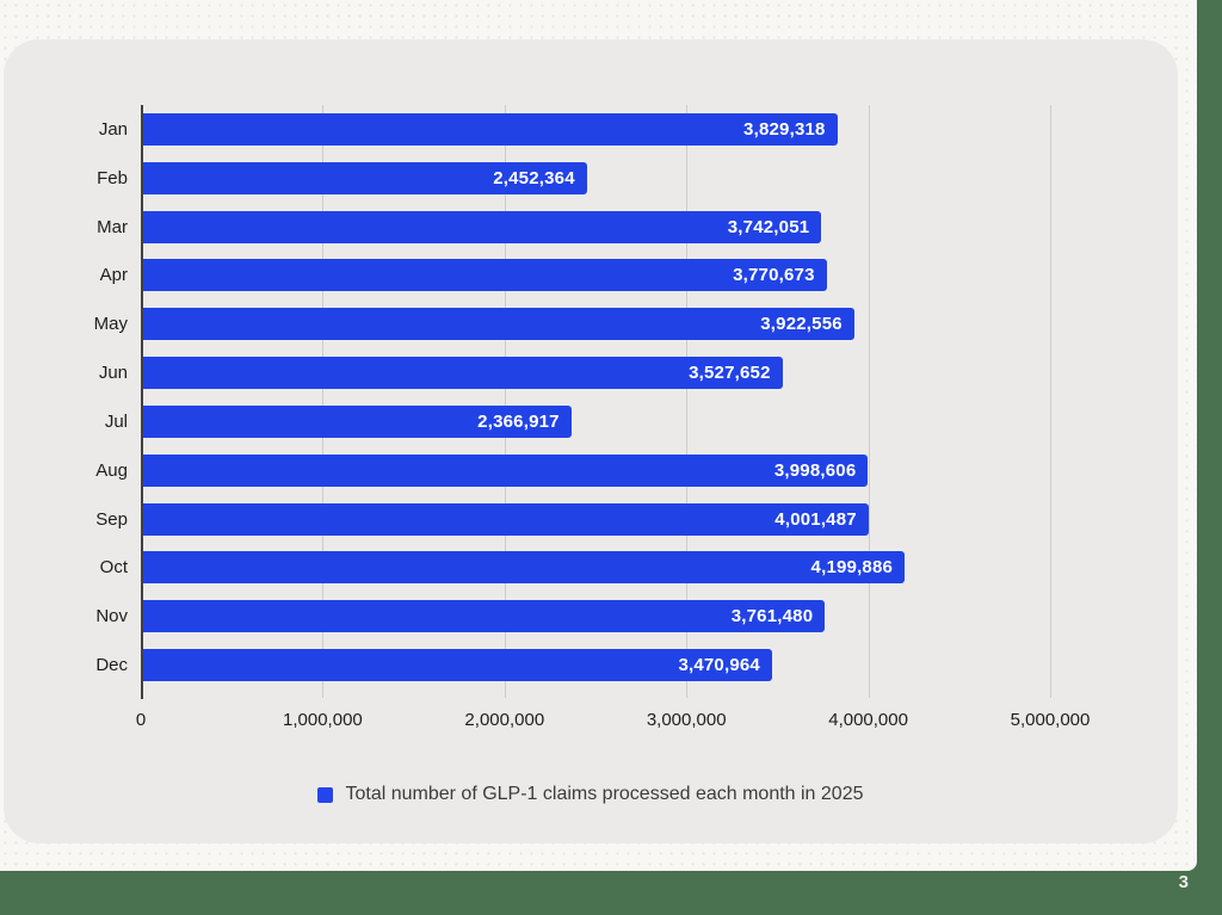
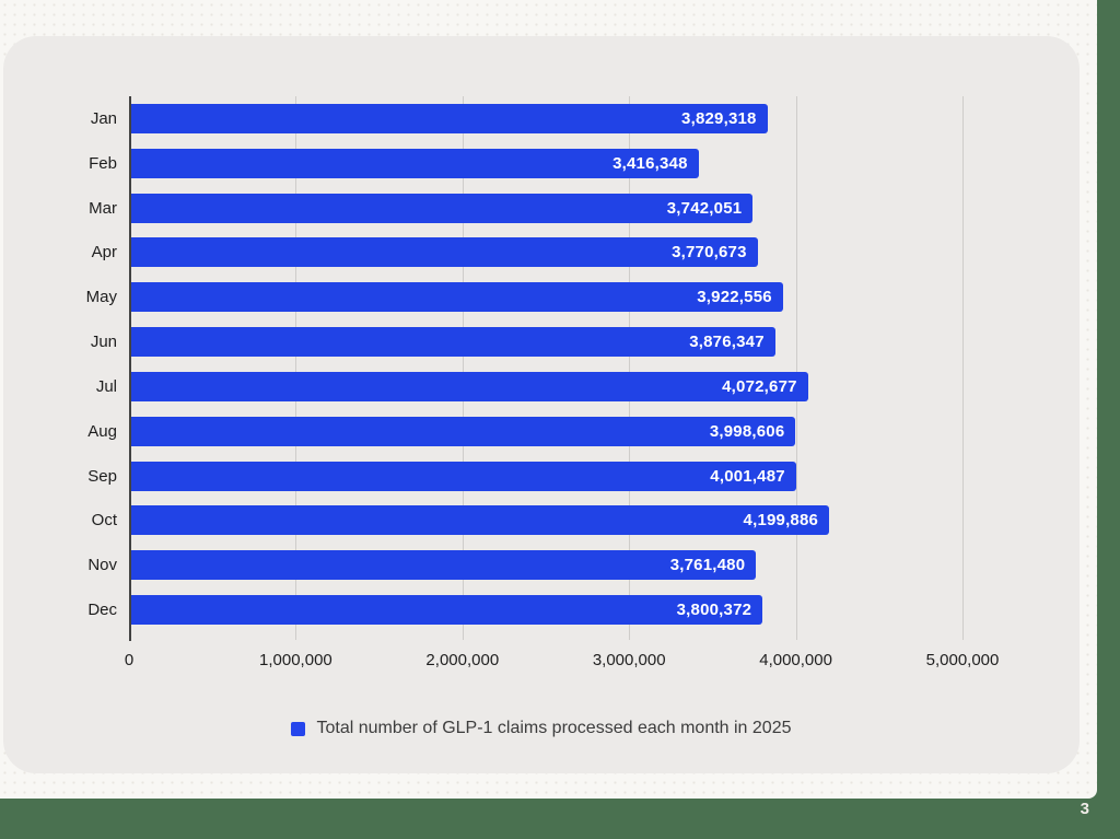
Feb: 2,452,364 -> 3,416,348
Jun: 3,527,652 -> 3,876,347
Jul: 2,366,917 -> 4,072,677
Dec: 3,470,964 -> 3,800,372
